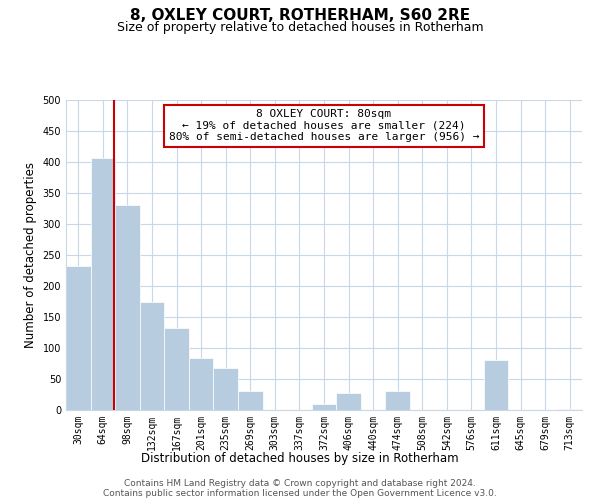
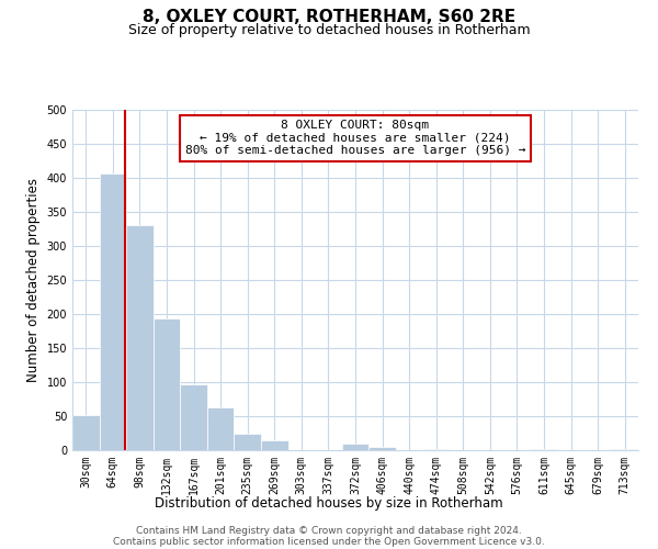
30sqm: 232 -> 52
132sqm: 174 -> 193
167sqm: 132 -> 97
201sqm: 84 -> 63
235sqm: 68 -> 25
269sqm: 30 -> 14
406sqm: 28 -> 5
474sqm: 30 -> 2
611sqm: 80 -> 2
